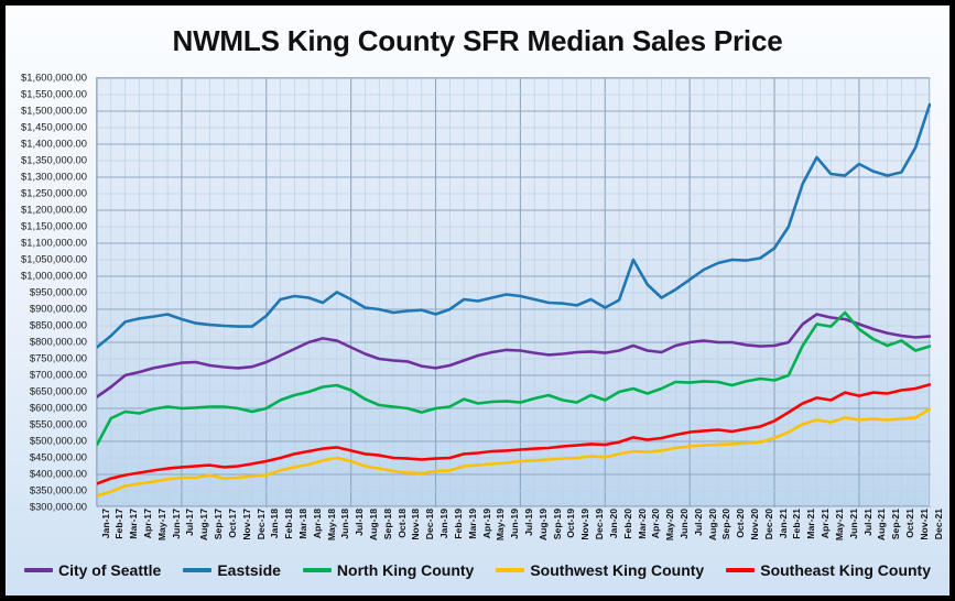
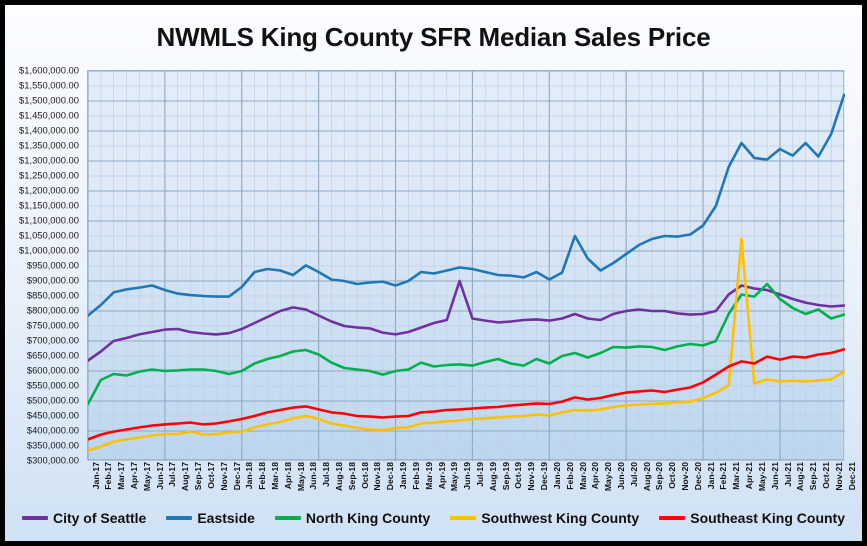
City of Seattle/Jun-19: $780000 -> $900000
Southwest King County/Apr-21: $560000 -> $1040000
Eastside/Sep-21: $1300000 -> $1360000
